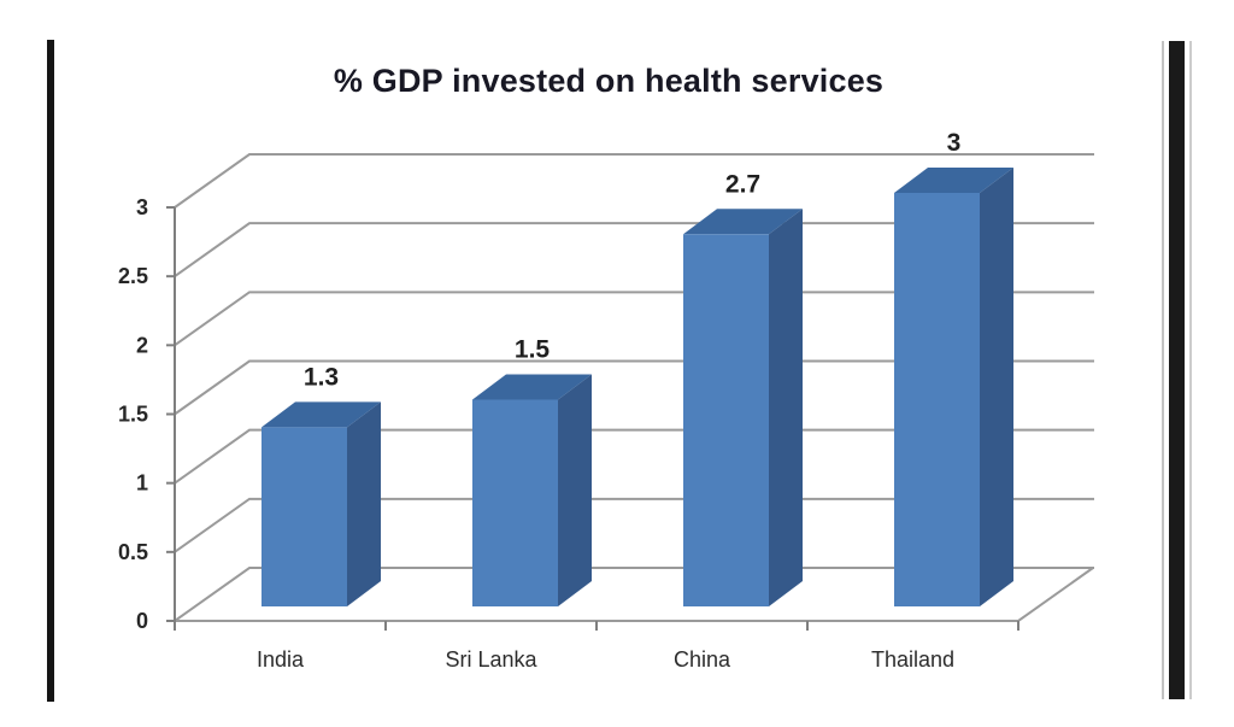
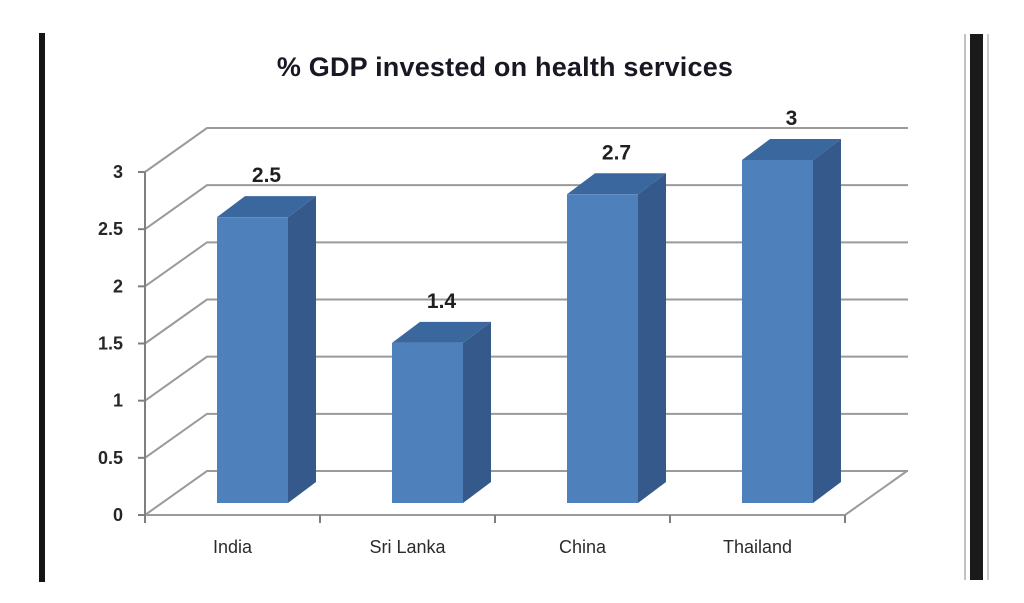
India: 1.3 -> 2.5
Sri Lanka: 1.5 -> 1.4
